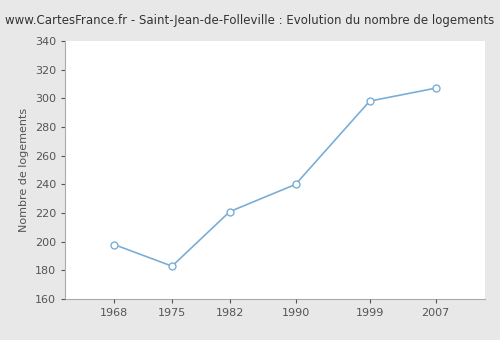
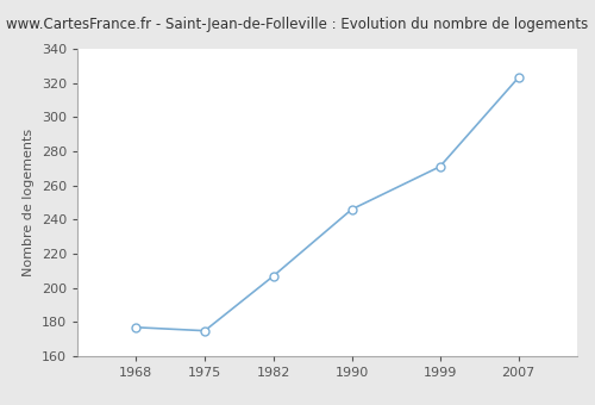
1968: 198 -> 177
1975: 183 -> 175
1982: 221 -> 207
1990: 240 -> 246
1999: 298 -> 271
2007: 307 -> 323
